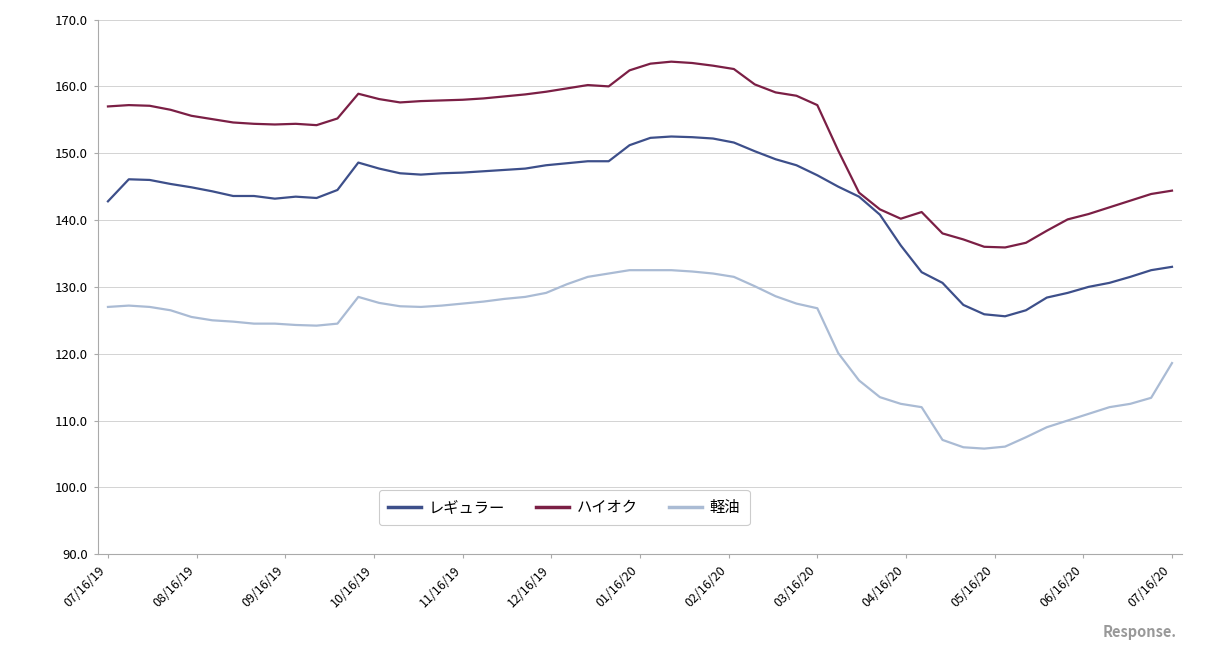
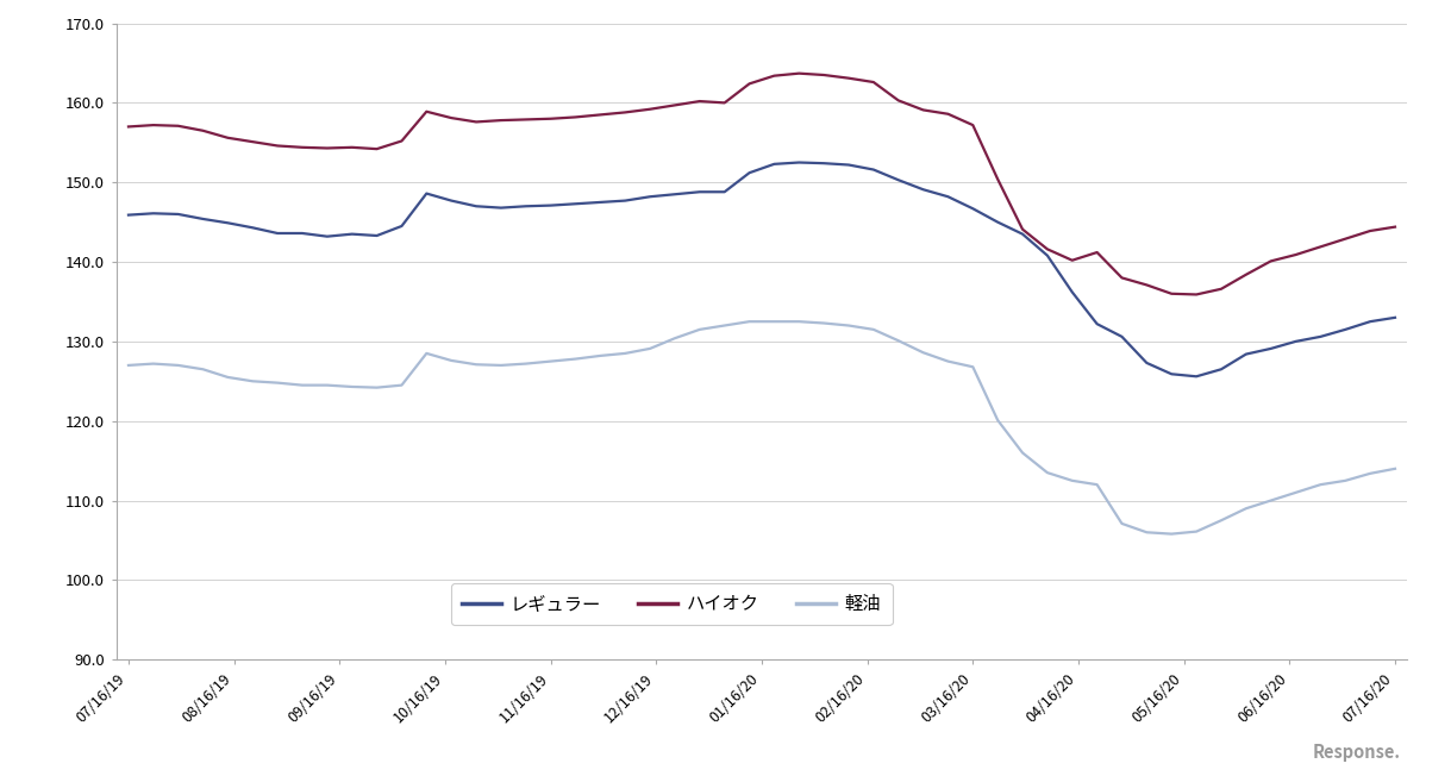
レギュラー/07/16/19: 142.8 -> 145.9
軽油/07/16/20: 118.6 -> 114.0
